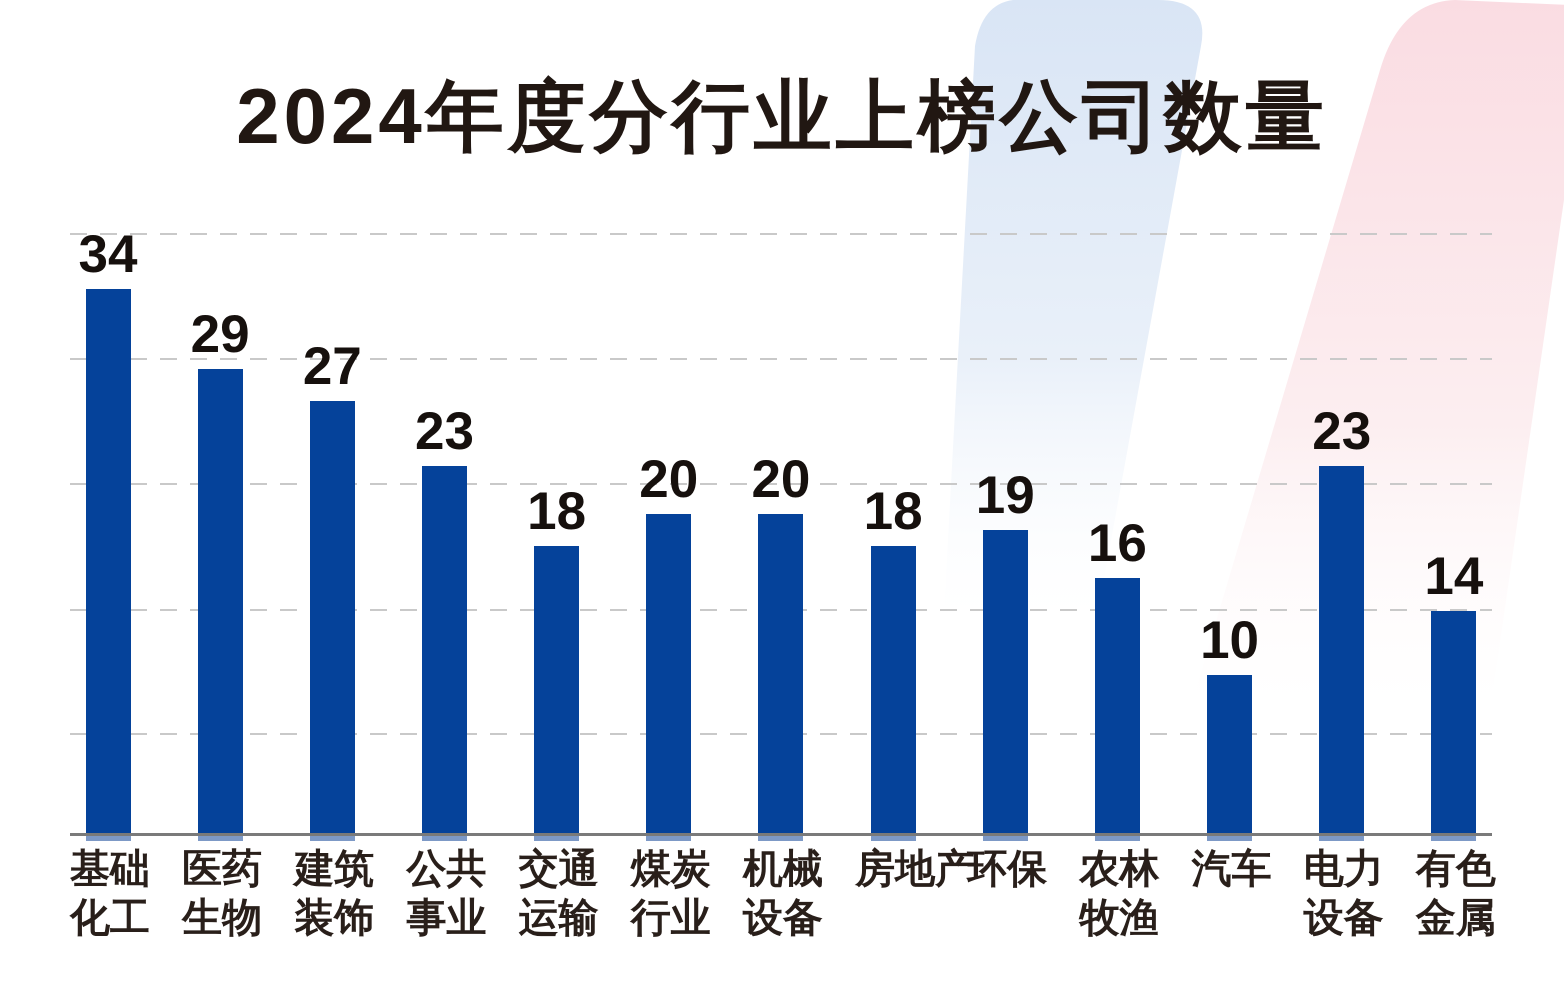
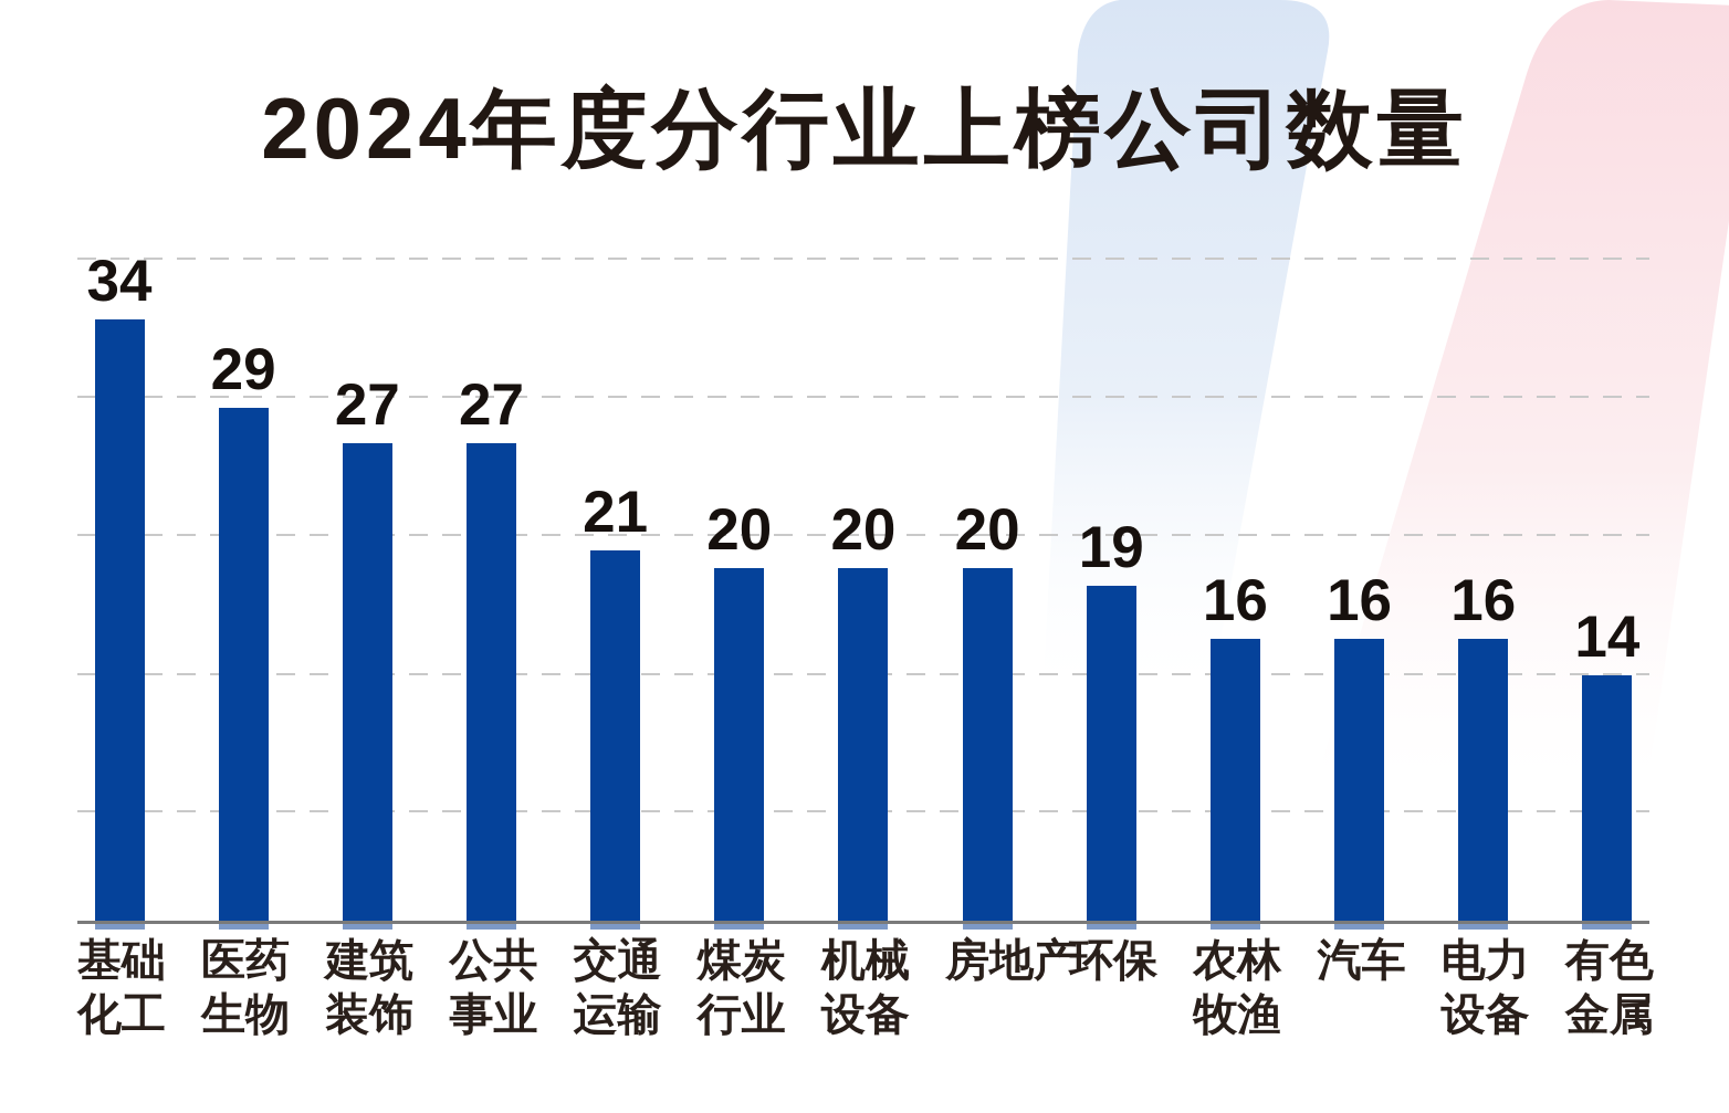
公共事业: 23 -> 27
交通运输: 18 -> 21
房地产: 18 -> 20
汽车: 10 -> 16
电力设备: 23 -> 16
